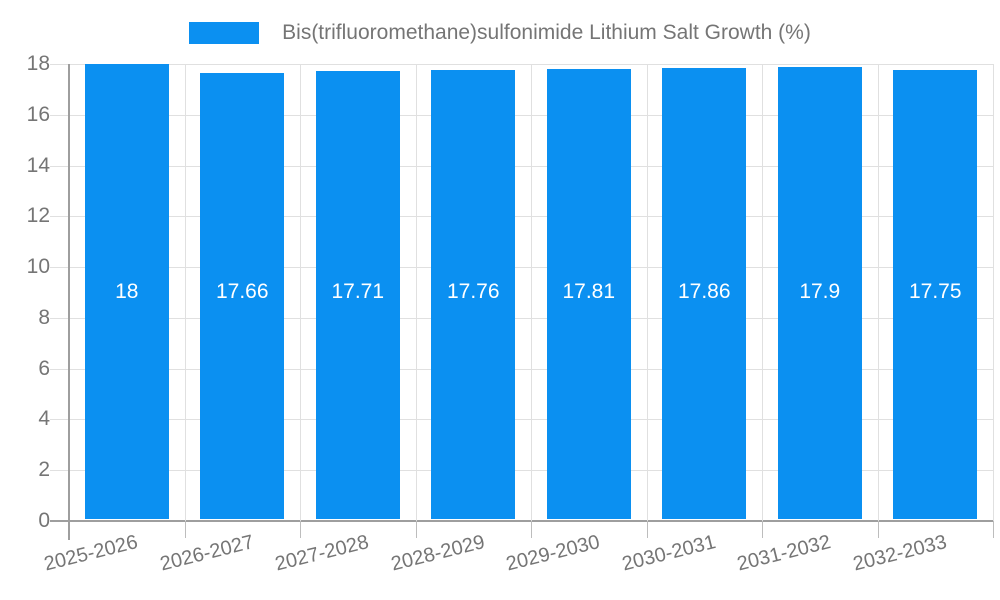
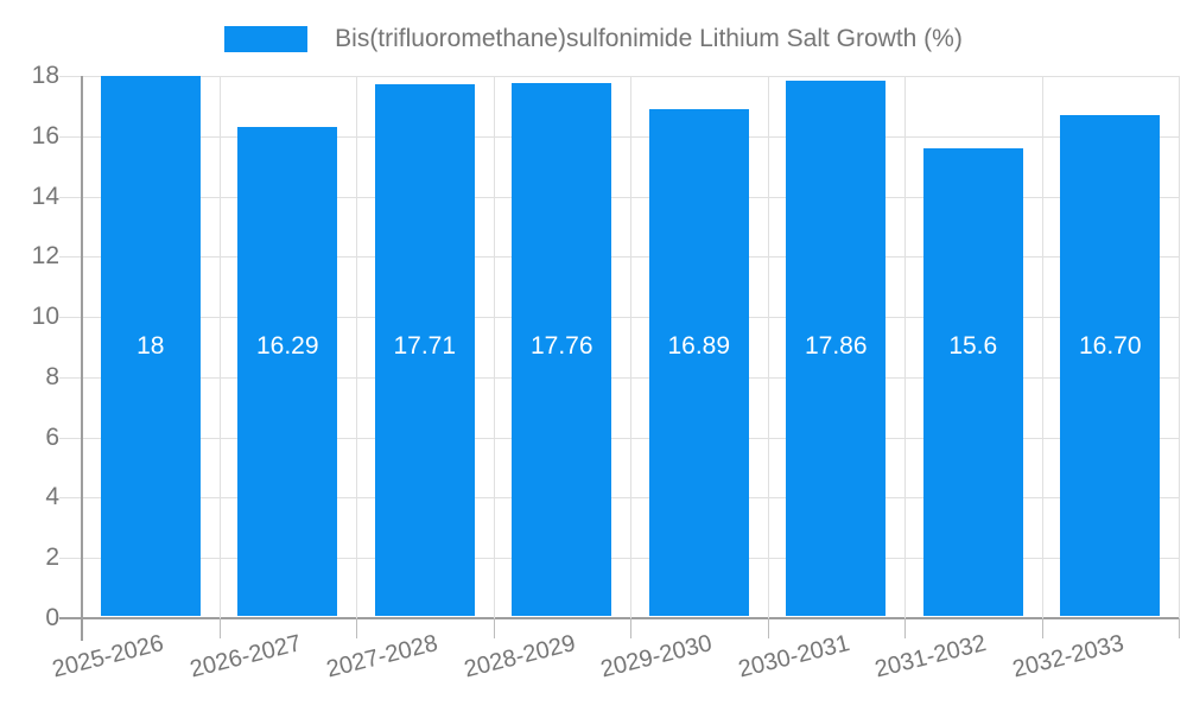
2026-2027: 17.66 -> 16.29
2029-2030: 17.81 -> 16.89
2031-2032: 17.9 -> 15.6
2032-2033: 17.75 -> 16.70
